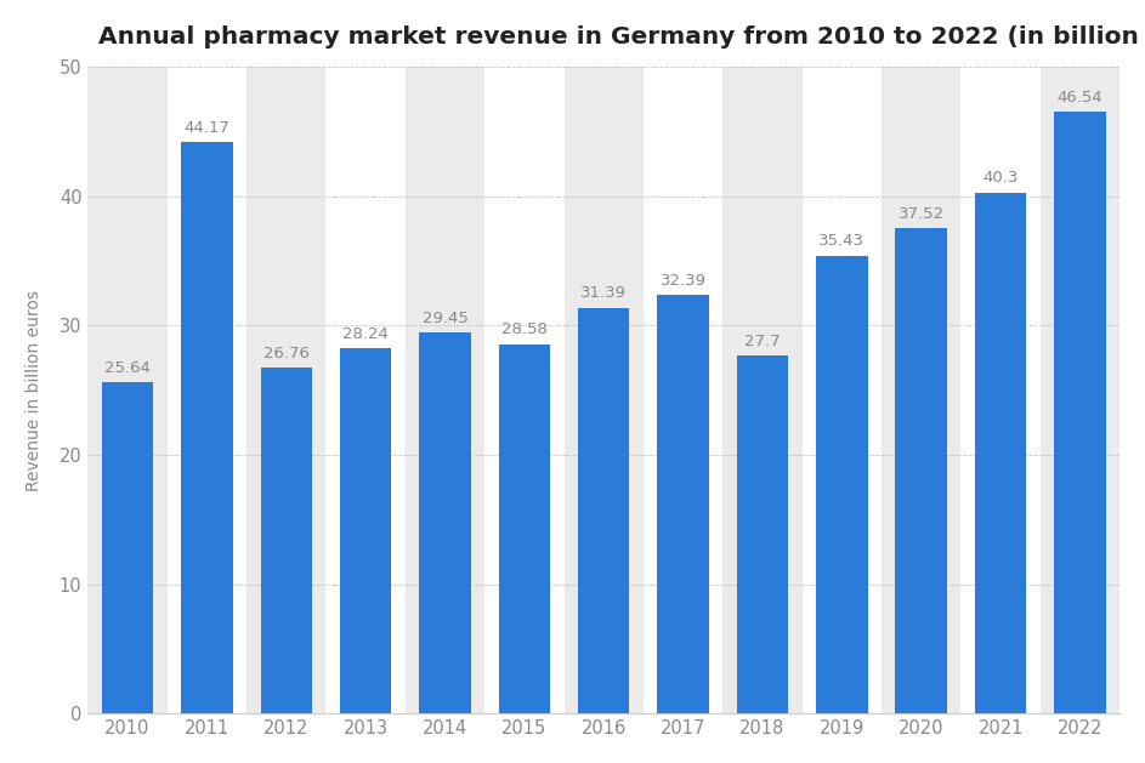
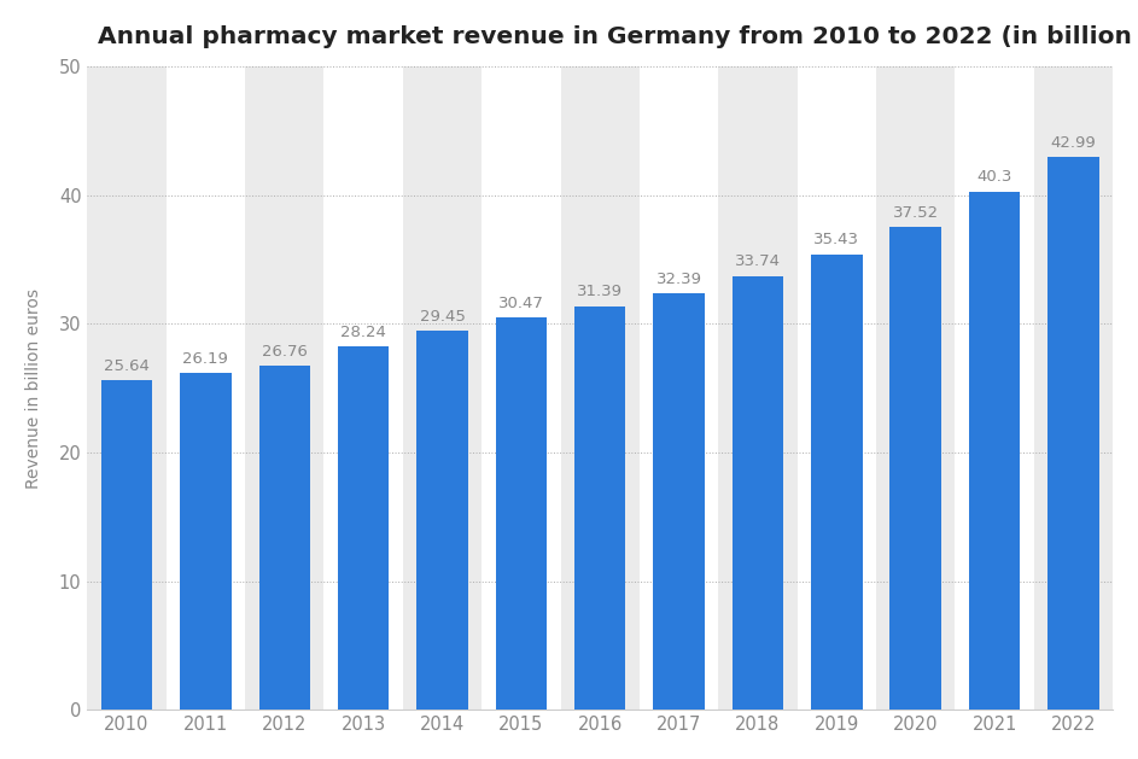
2011: 44.17 -> 26.19
2015: 28.58 -> 30.47
2018: 27.7 -> 33.74
2022: 46.54 -> 42.99
